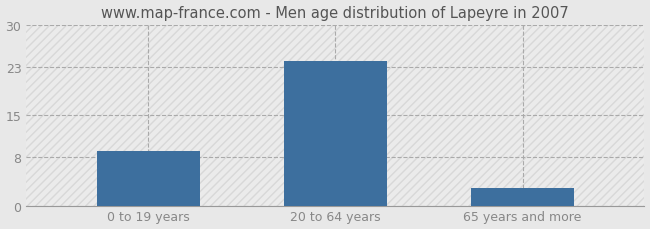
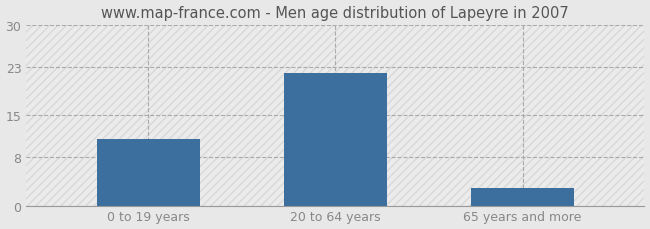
0 to 19 years: 9 -> 11
20 to 64 years: 24 -> 22
